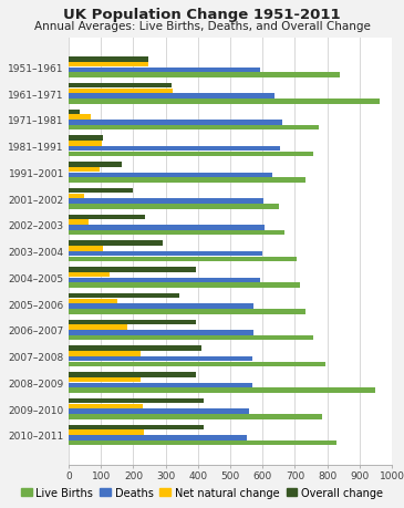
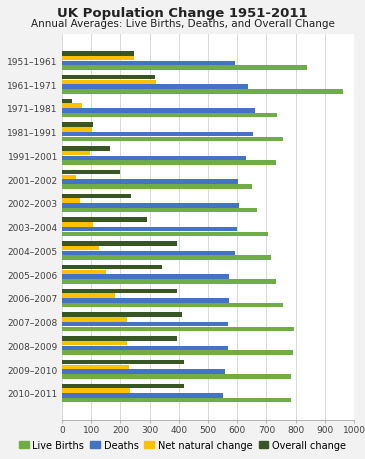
Live Births/1971–1981: 775 -> 736
Live Births/2008–2009: 950 -> 790
Live Births/2010–2011: 830 -> 783
